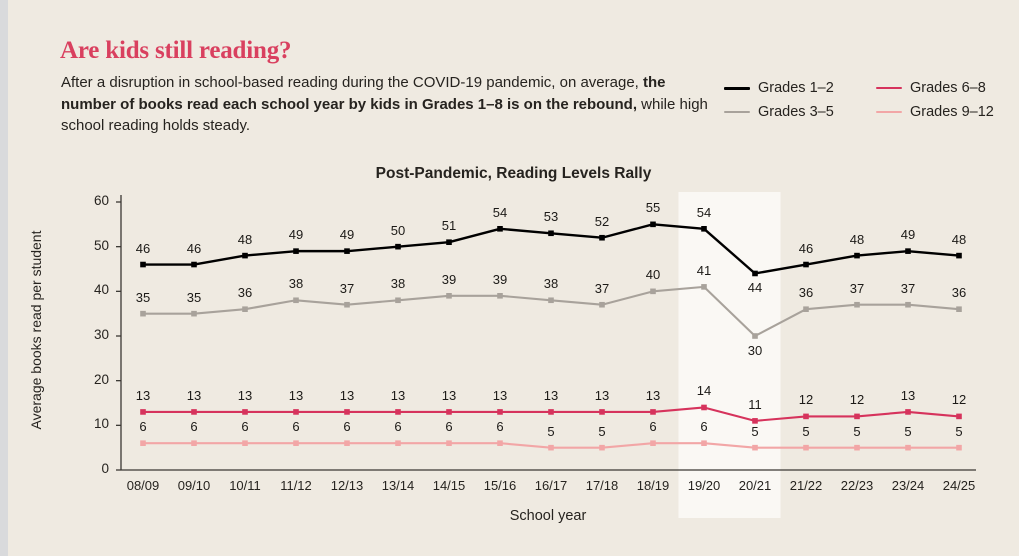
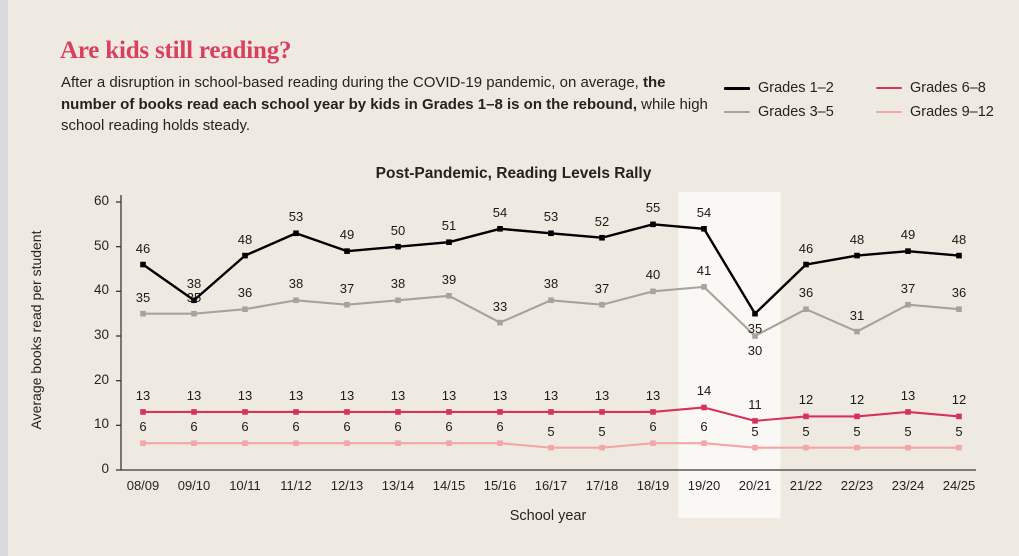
Grades 1–2/09/10: 46 -> 38
Grades 1–2/11/12: 49 -> 53
Grades 3–5/15/16: 39 -> 33
Grades 1–2/20/21: 44 -> 35
Grades 3–5/22/23: 37 -> 31
